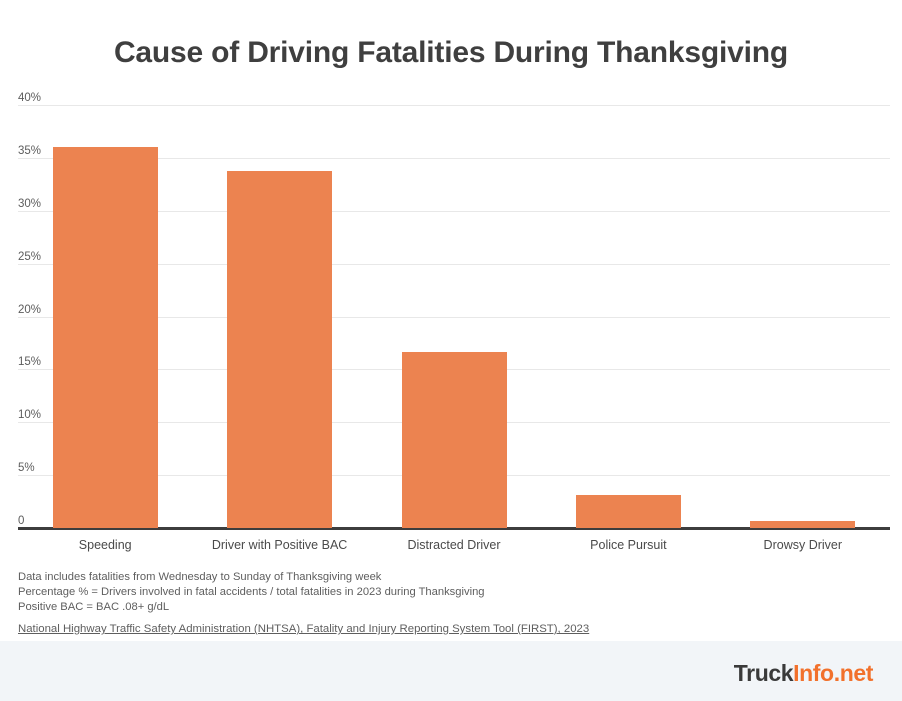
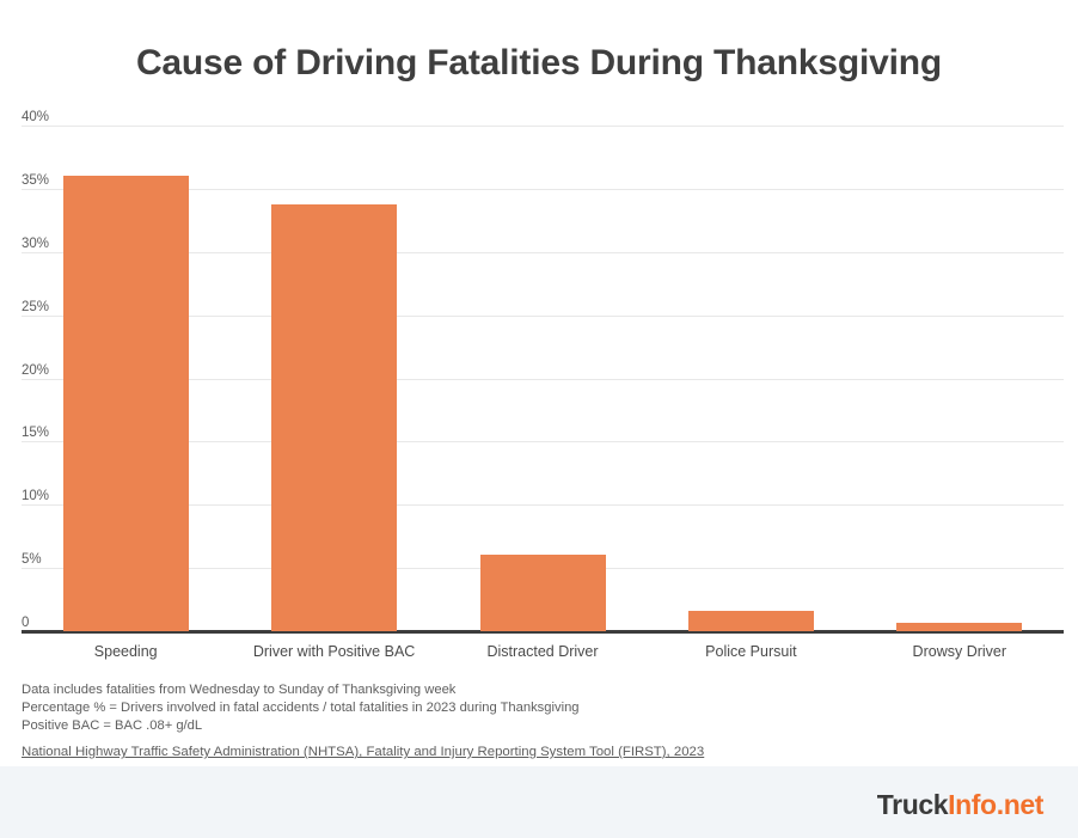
Distracted Driver: 16.6% -> 6.1%
Police Pursuit: 3.1% -> 1.6%
